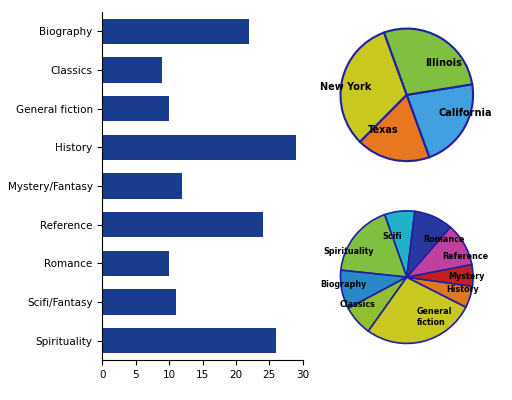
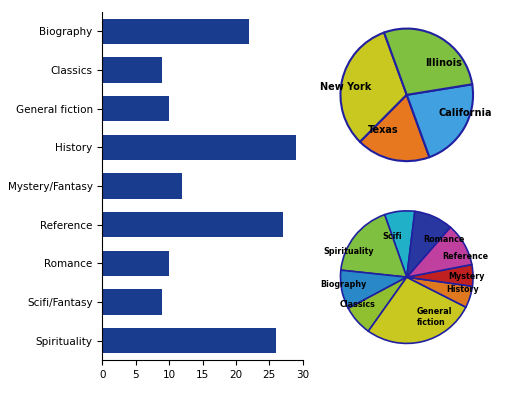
Reference: 24 -> 27
Scifi/Fantasy: 11 -> 9
